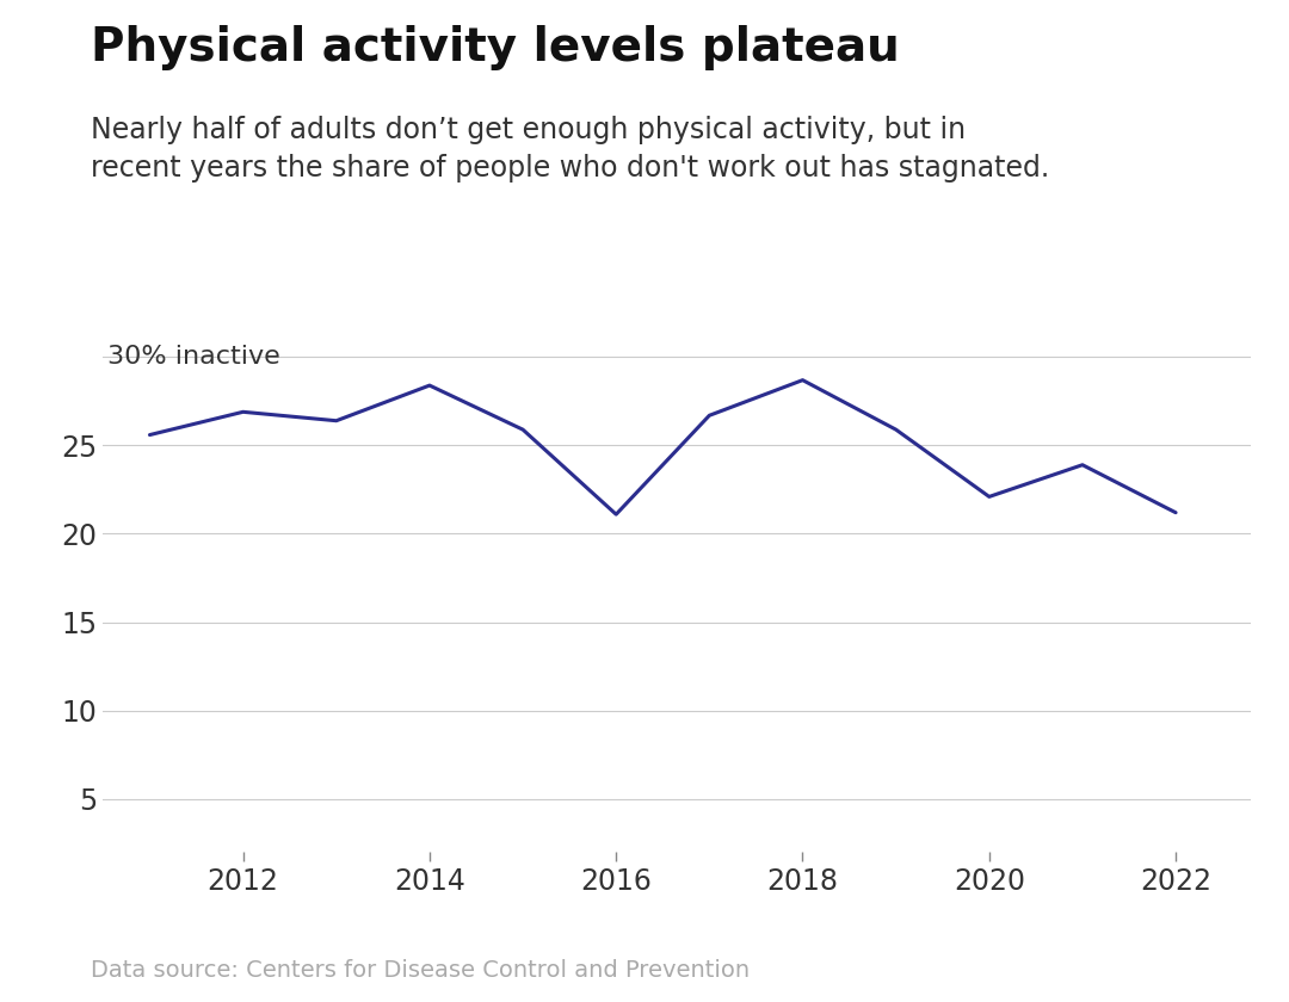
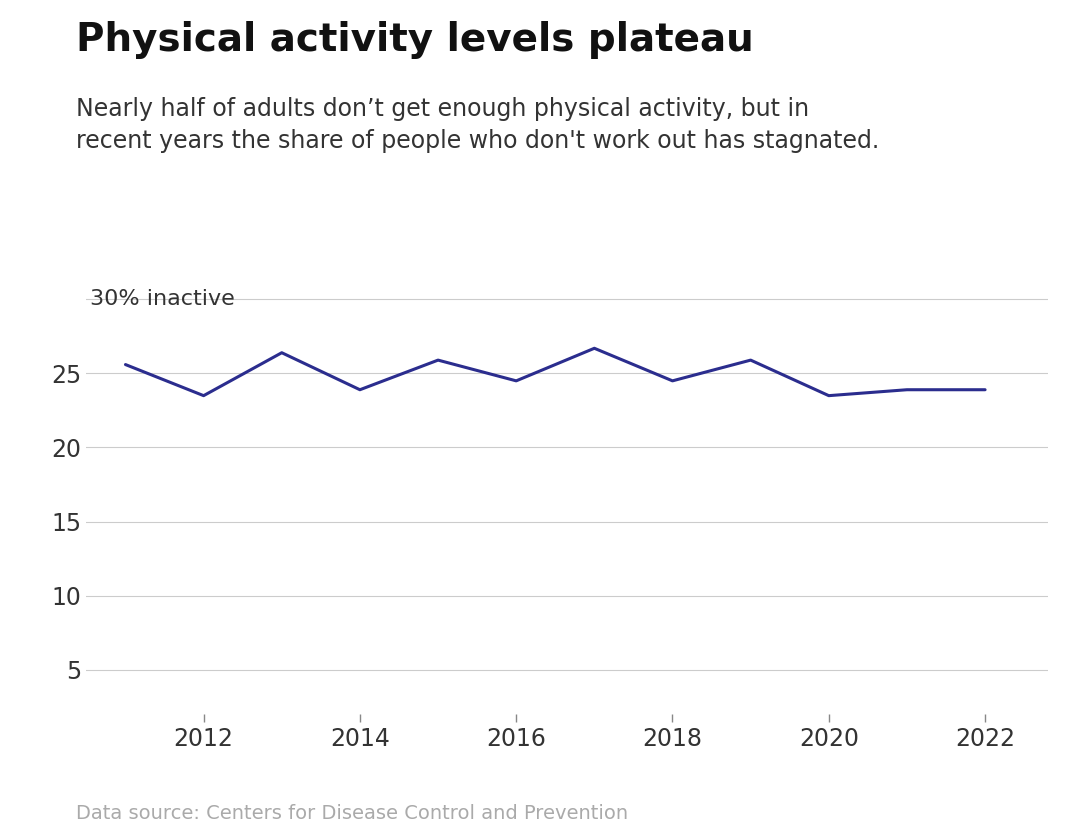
2012: 26.9 -> 23.5
2014: 28.4 -> 23.9
2016: 21.1 -> 24.5
2018: 28.7 -> 24.5
2020: 22.1 -> 23.5
2022: 21.2 -> 23.9
